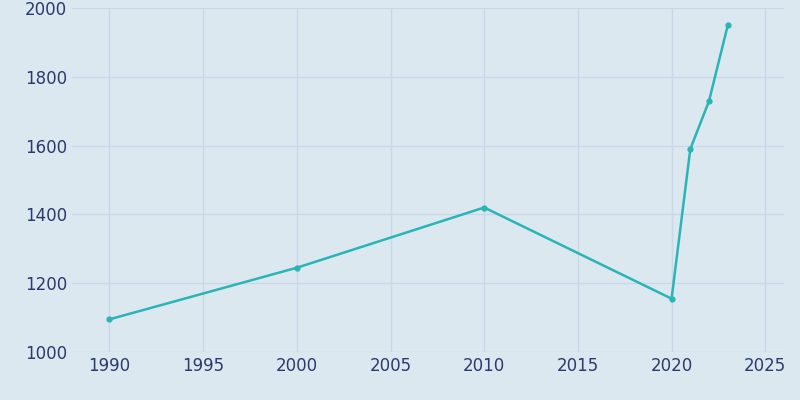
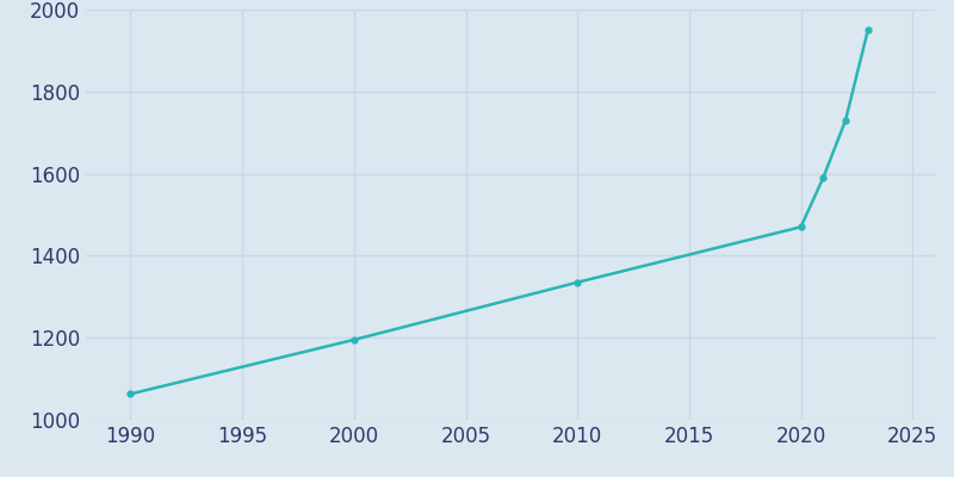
1990: 1095 -> 1063
2000: 1245 -> 1195
2010: 1420 -> 1335
2020: 1155 -> 1470
